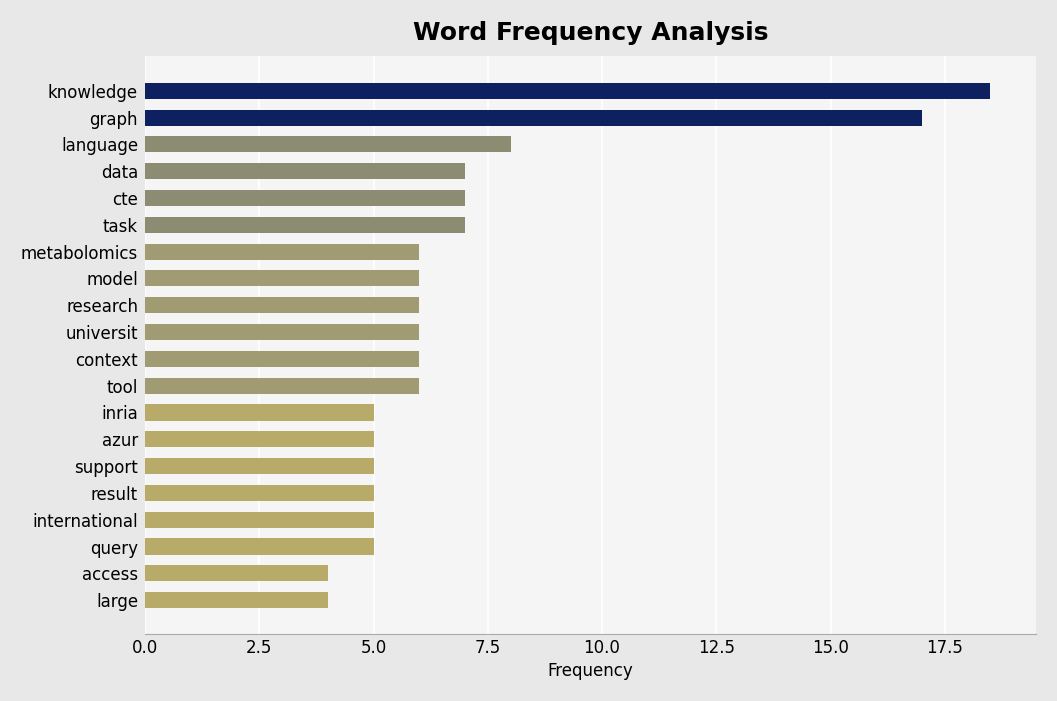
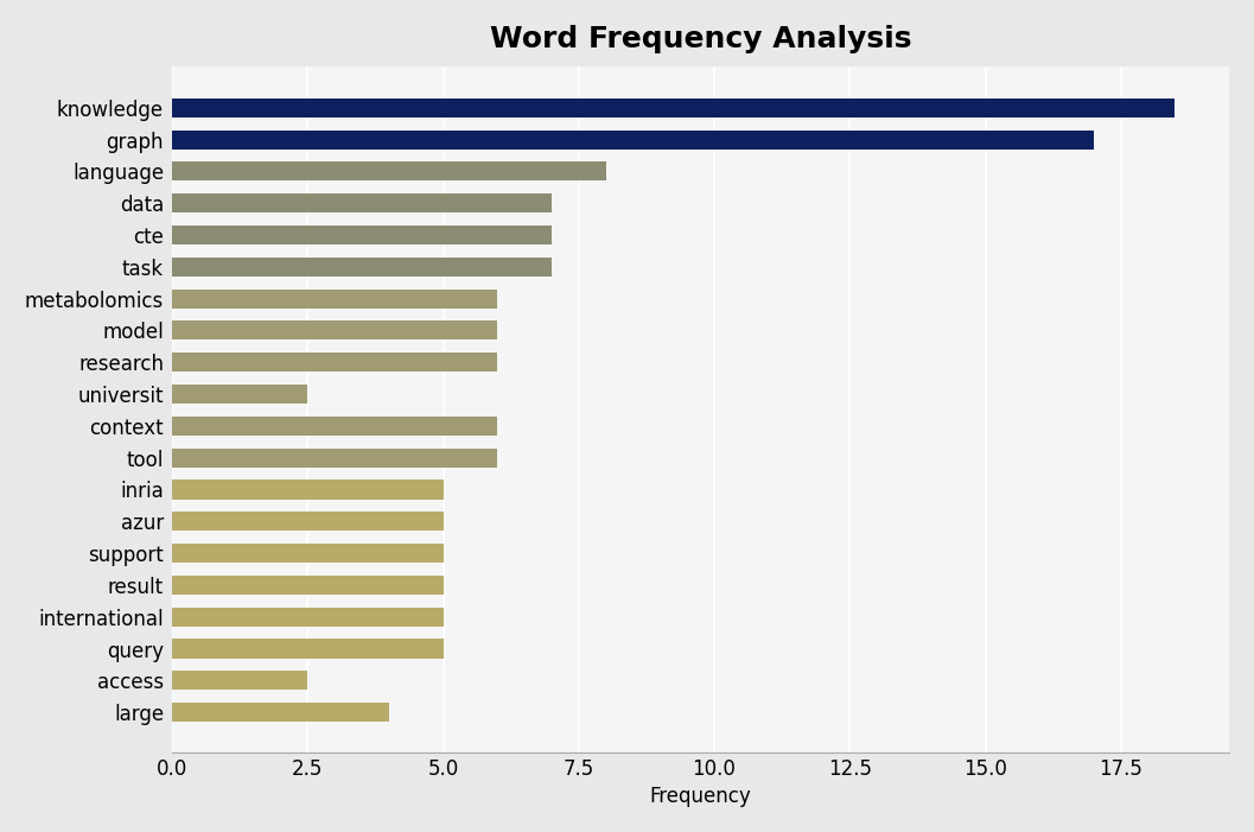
universit: 6.0 -> 2.5
access: 4.0 -> 2.5
